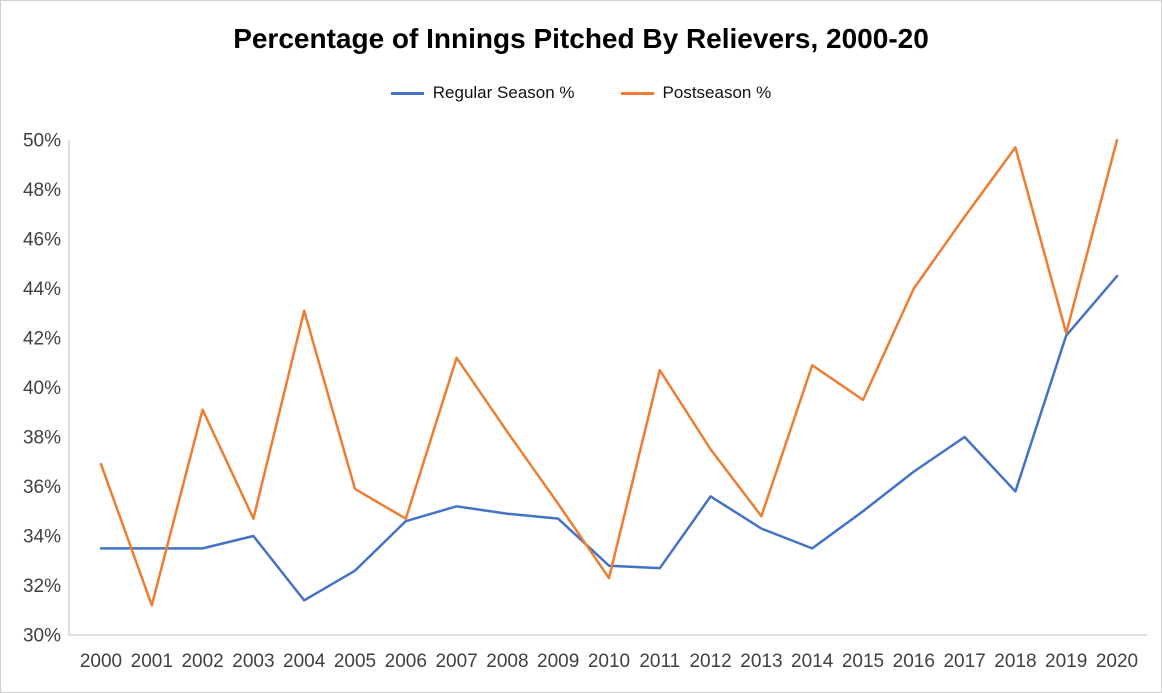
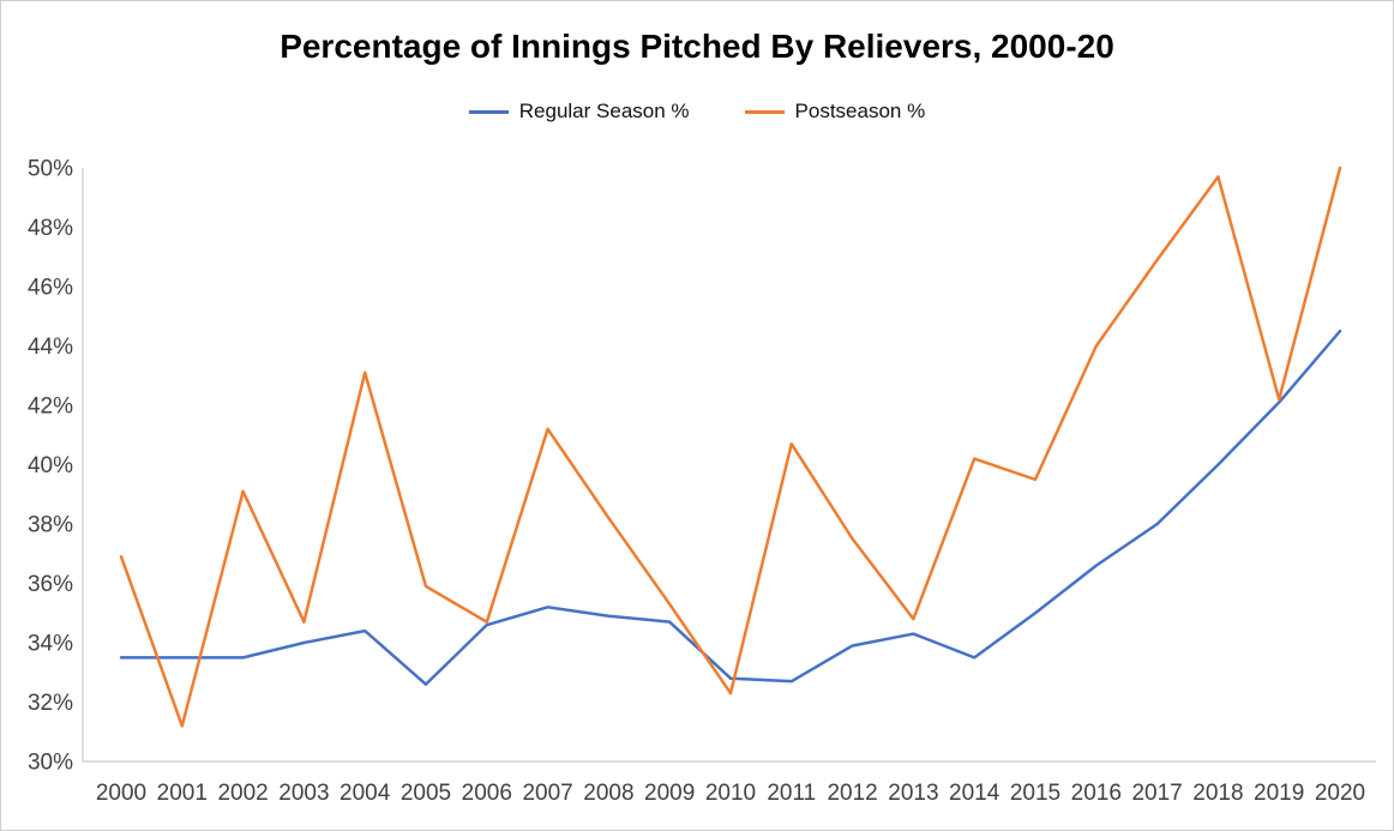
Regular Season %/2004: 31.4% -> 34.4%
Regular Season %/2012: 35.6% -> 33.9%
Postseason %/2014: 40.9% -> 40.2%
Regular Season %/2018: 35.8% -> 40.0%
